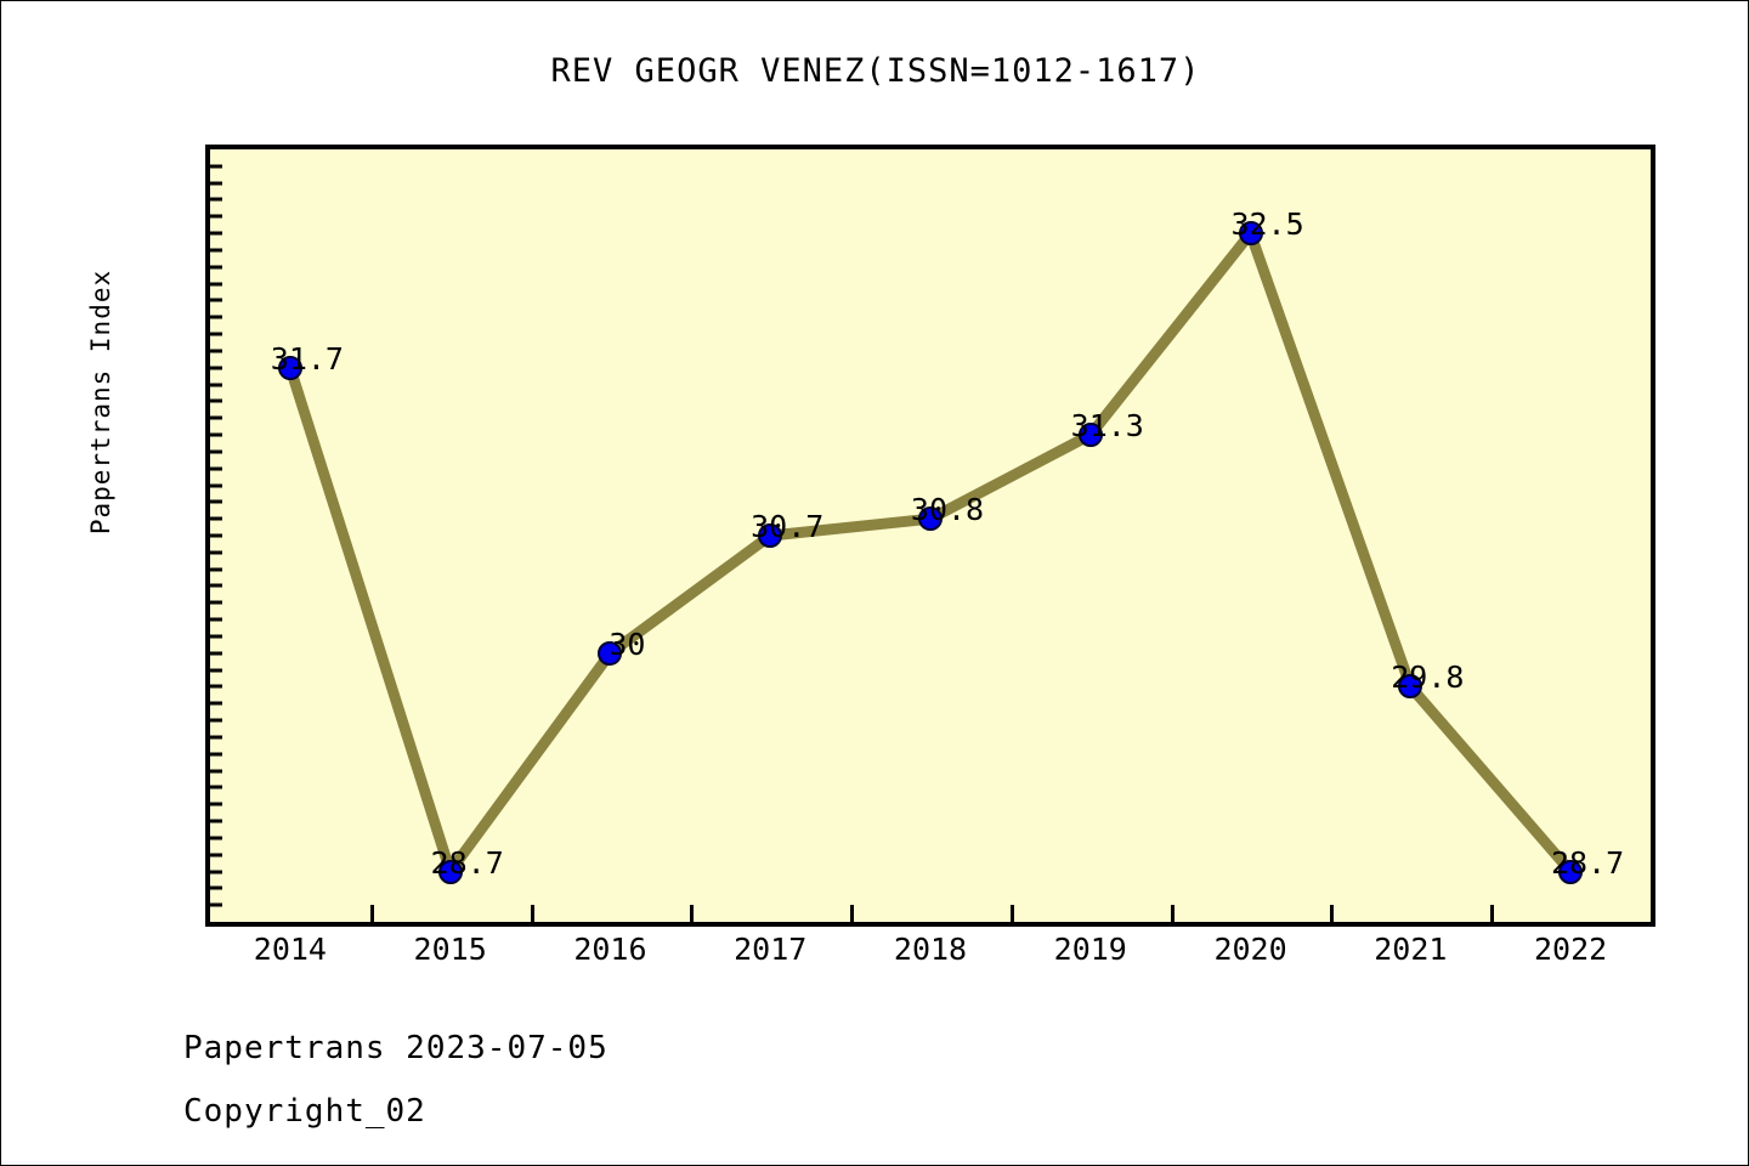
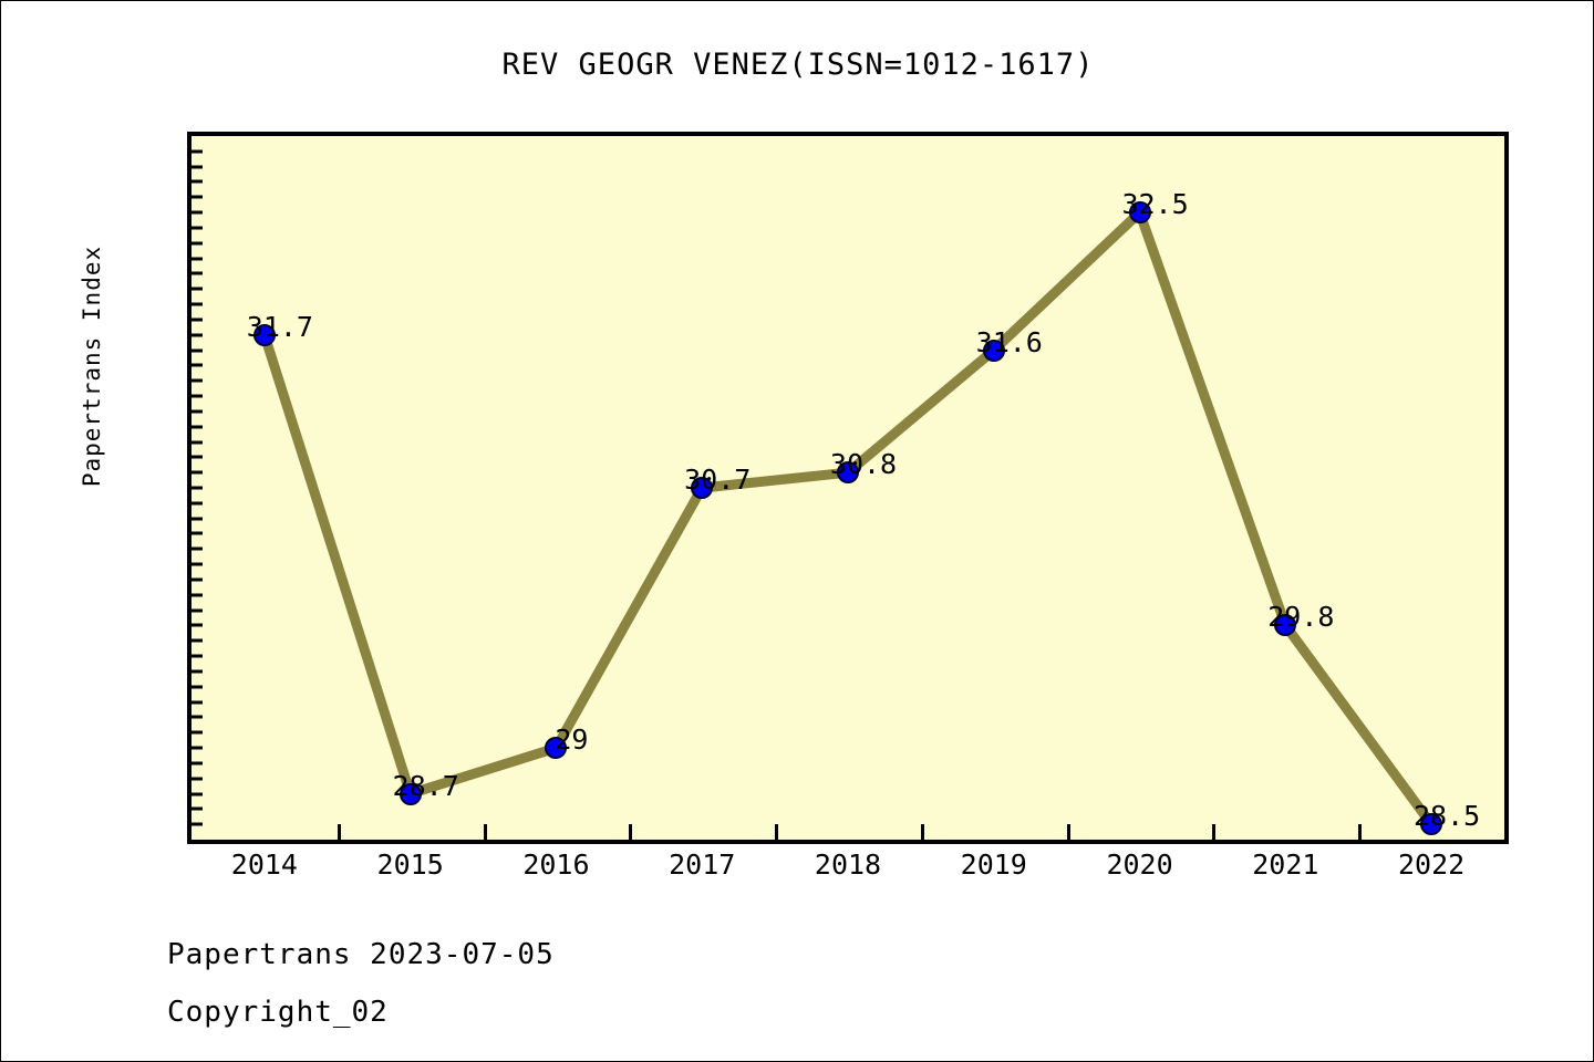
2016: 30 -> 29
2019: 31.3 -> 31.6
2022: 28.7 -> 28.5
